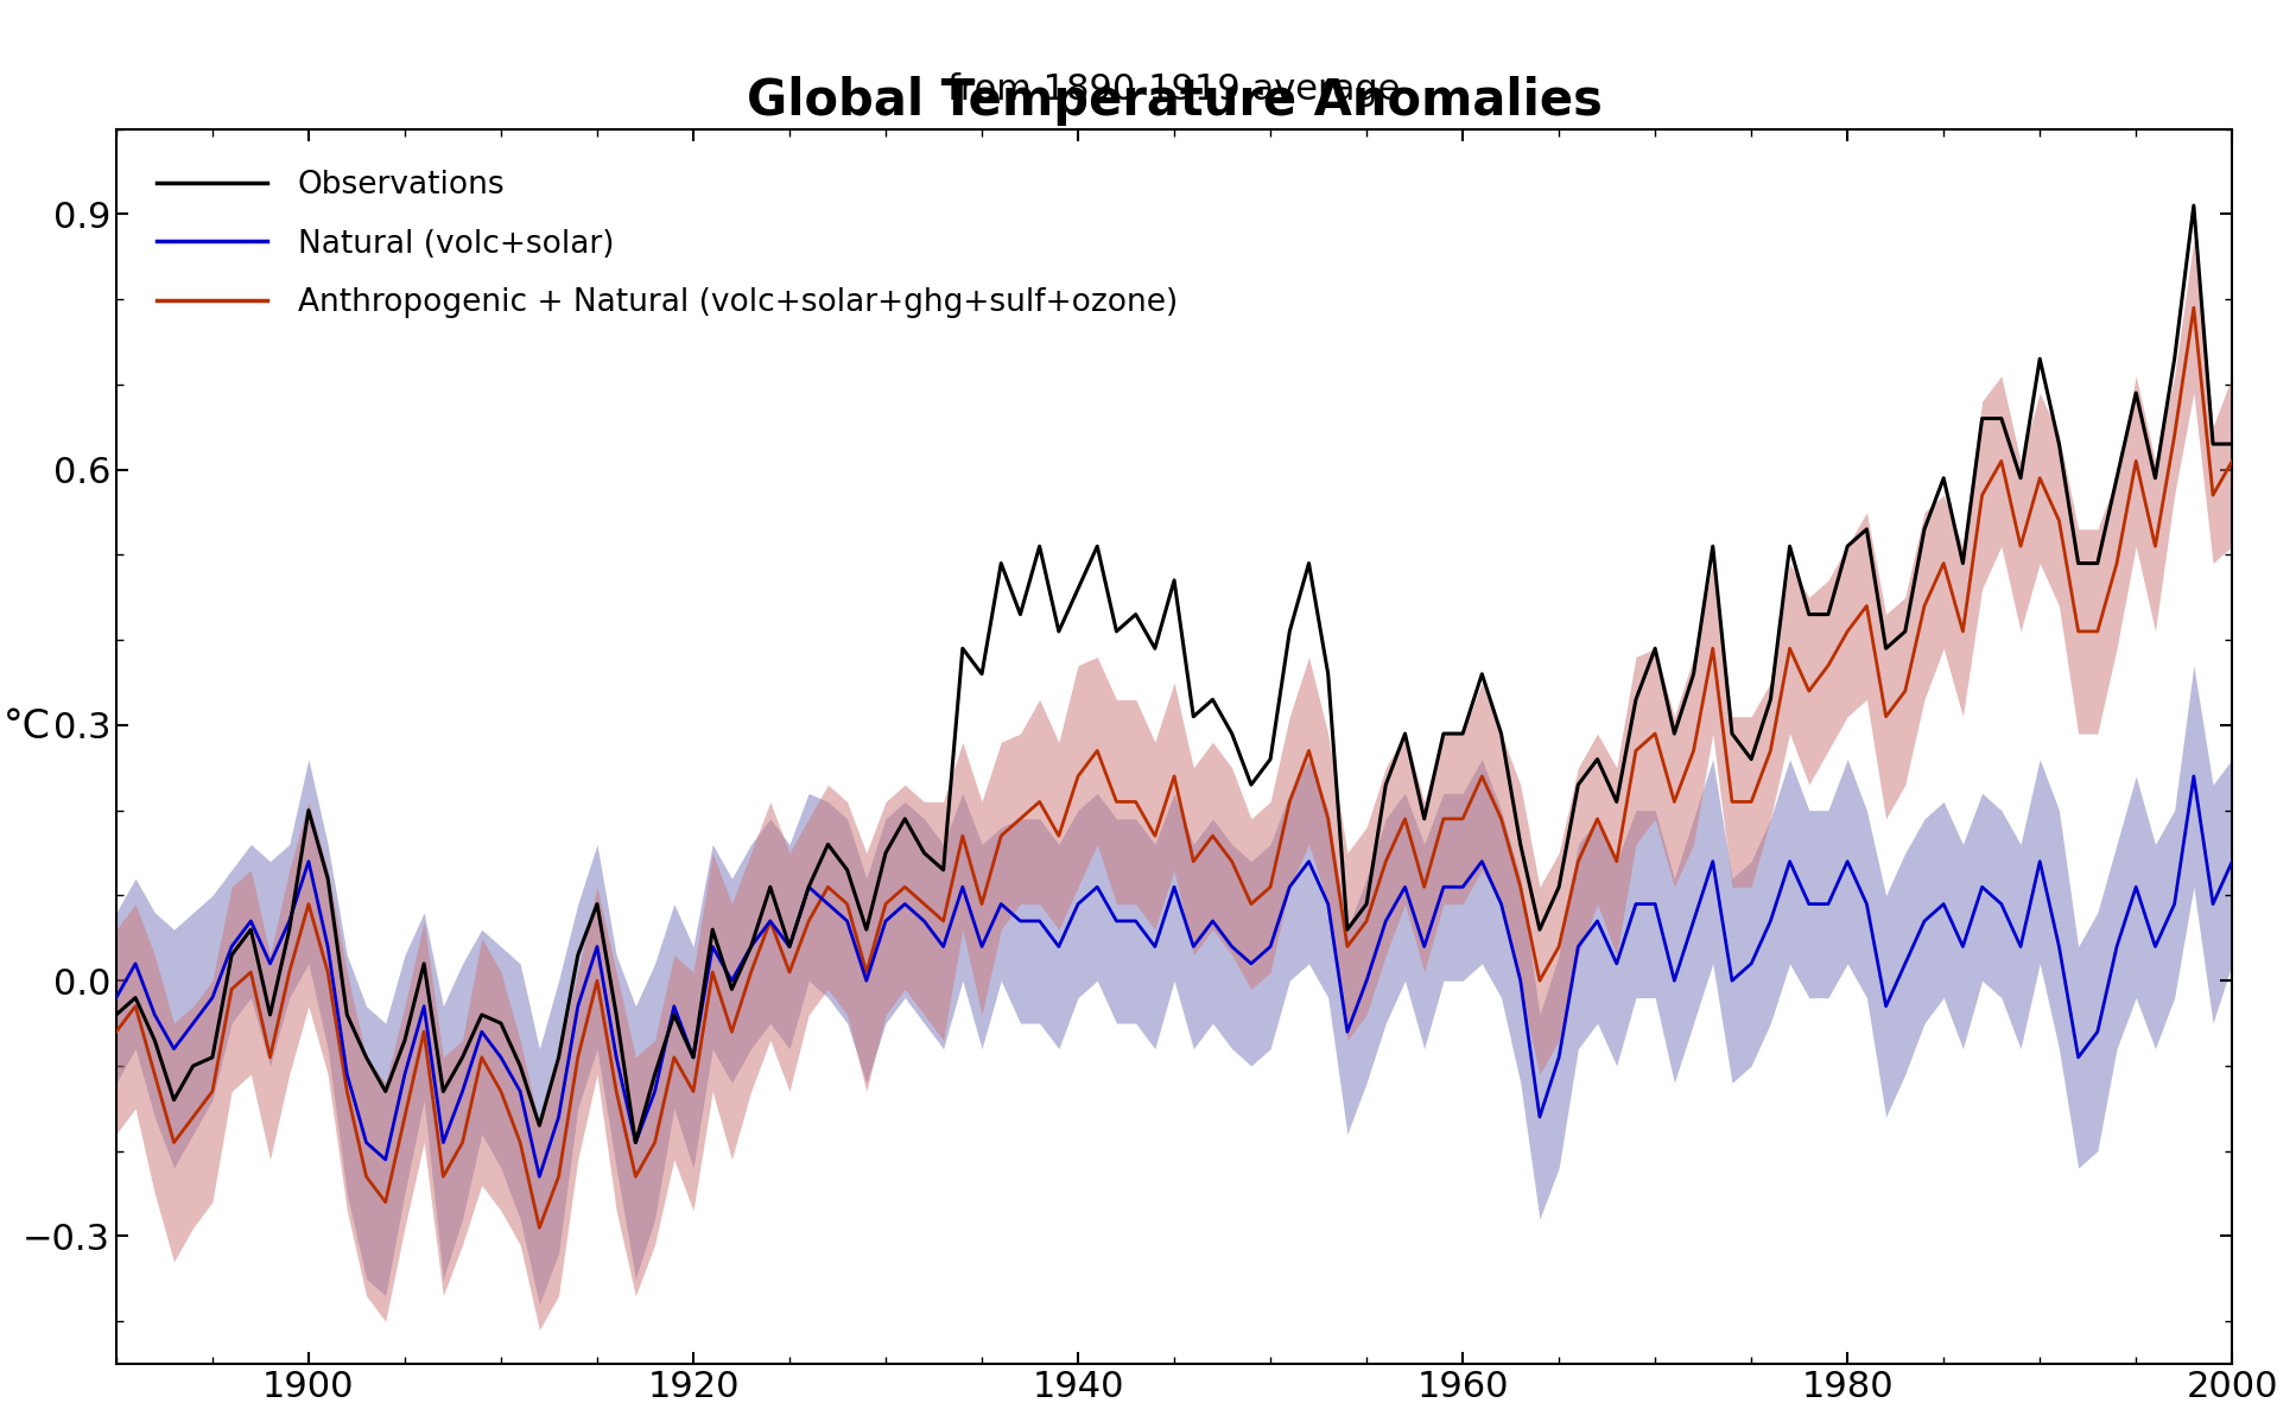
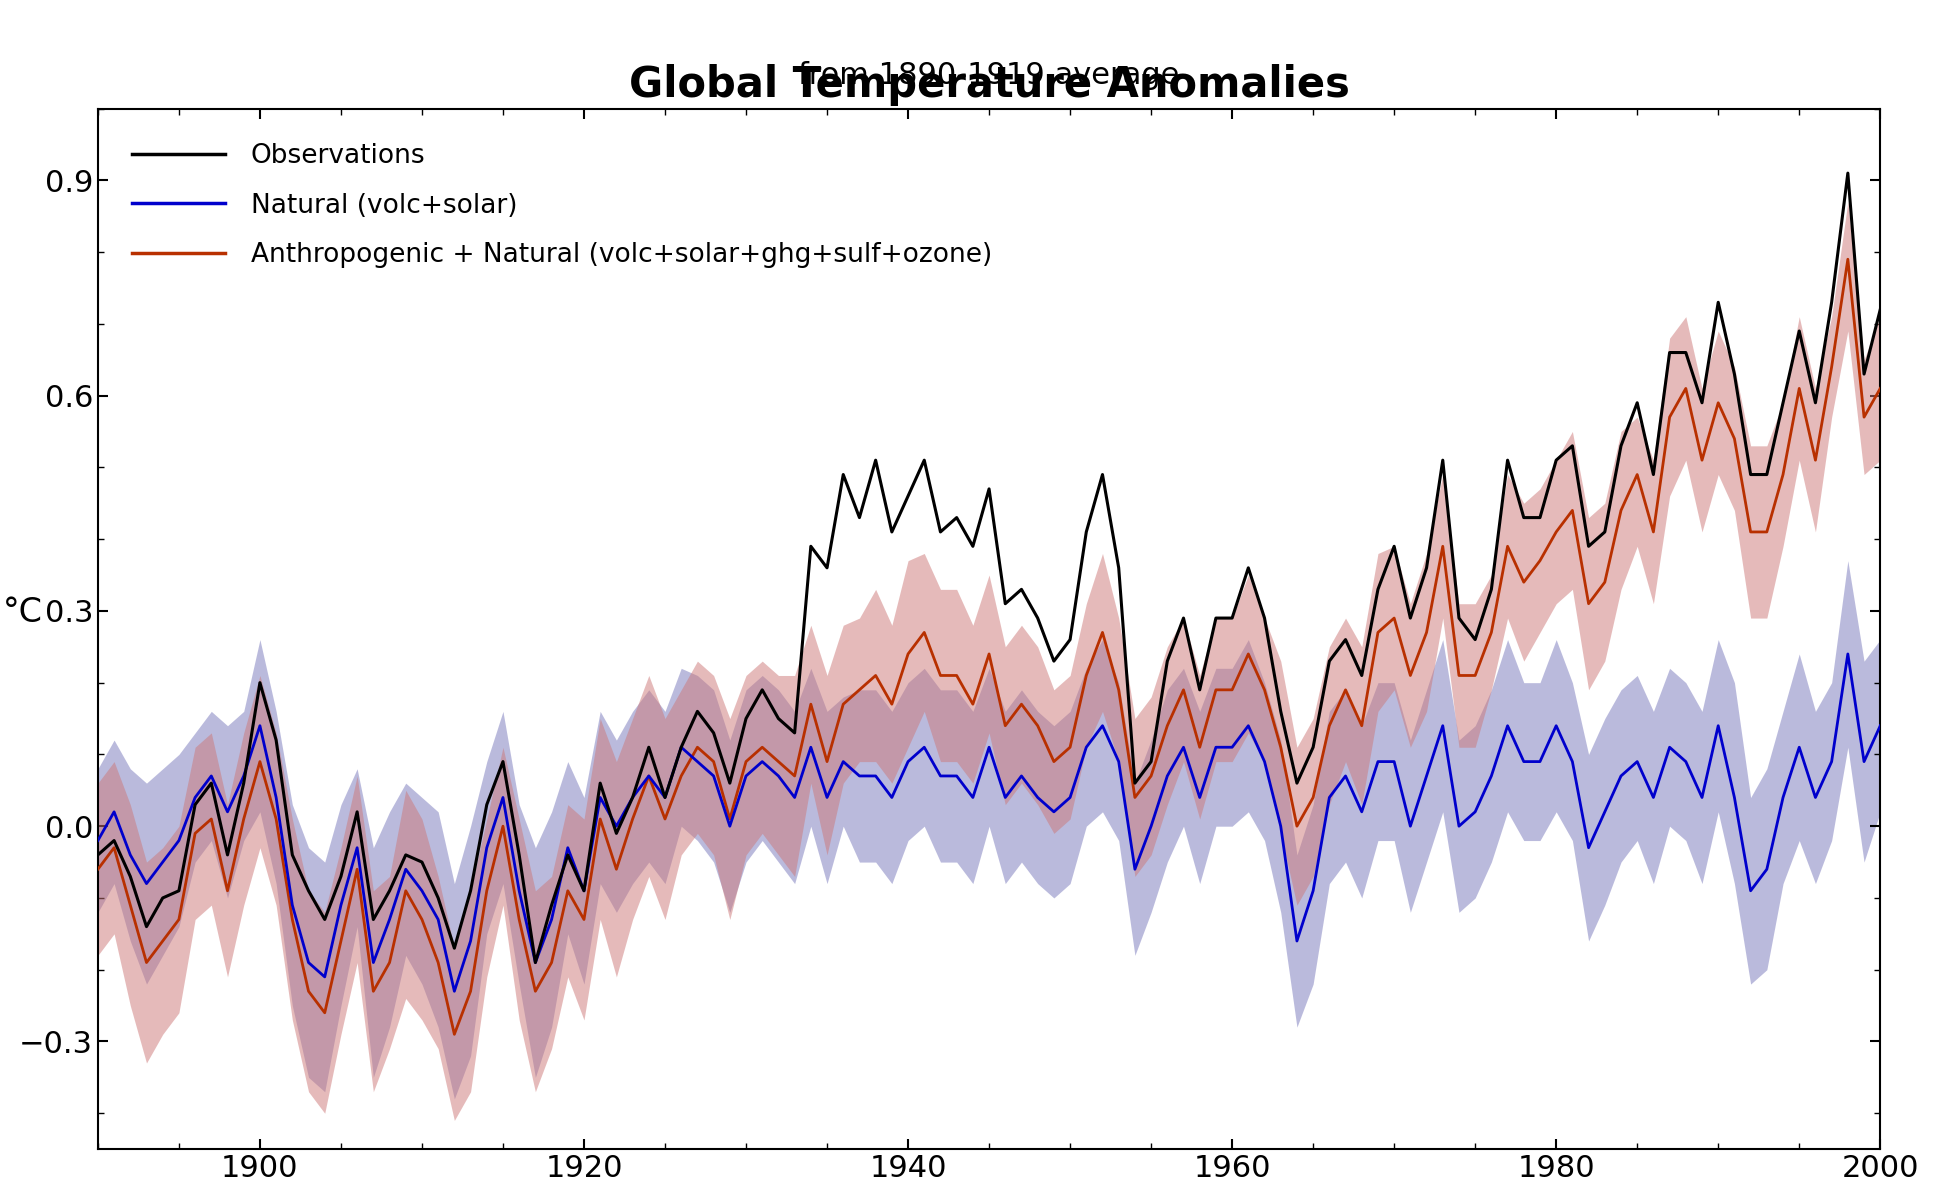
Observations/2000: 0.63 -> 0.72
